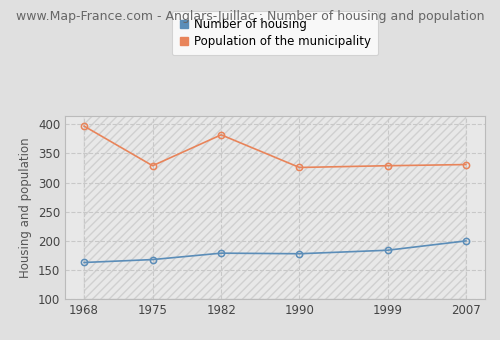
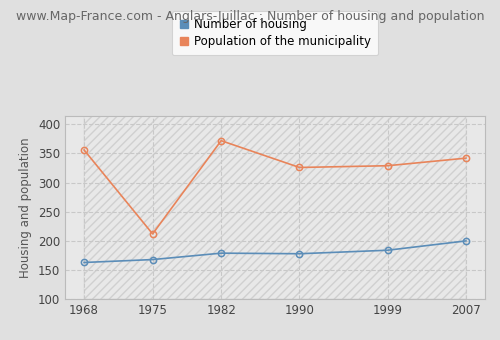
Population of the municipality/1968: 397 -> 356
Population of the municipality/1975: 329 -> 212
Population of the municipality/1982: 382 -> 372
Population of the municipality/2007: 331 -> 342
